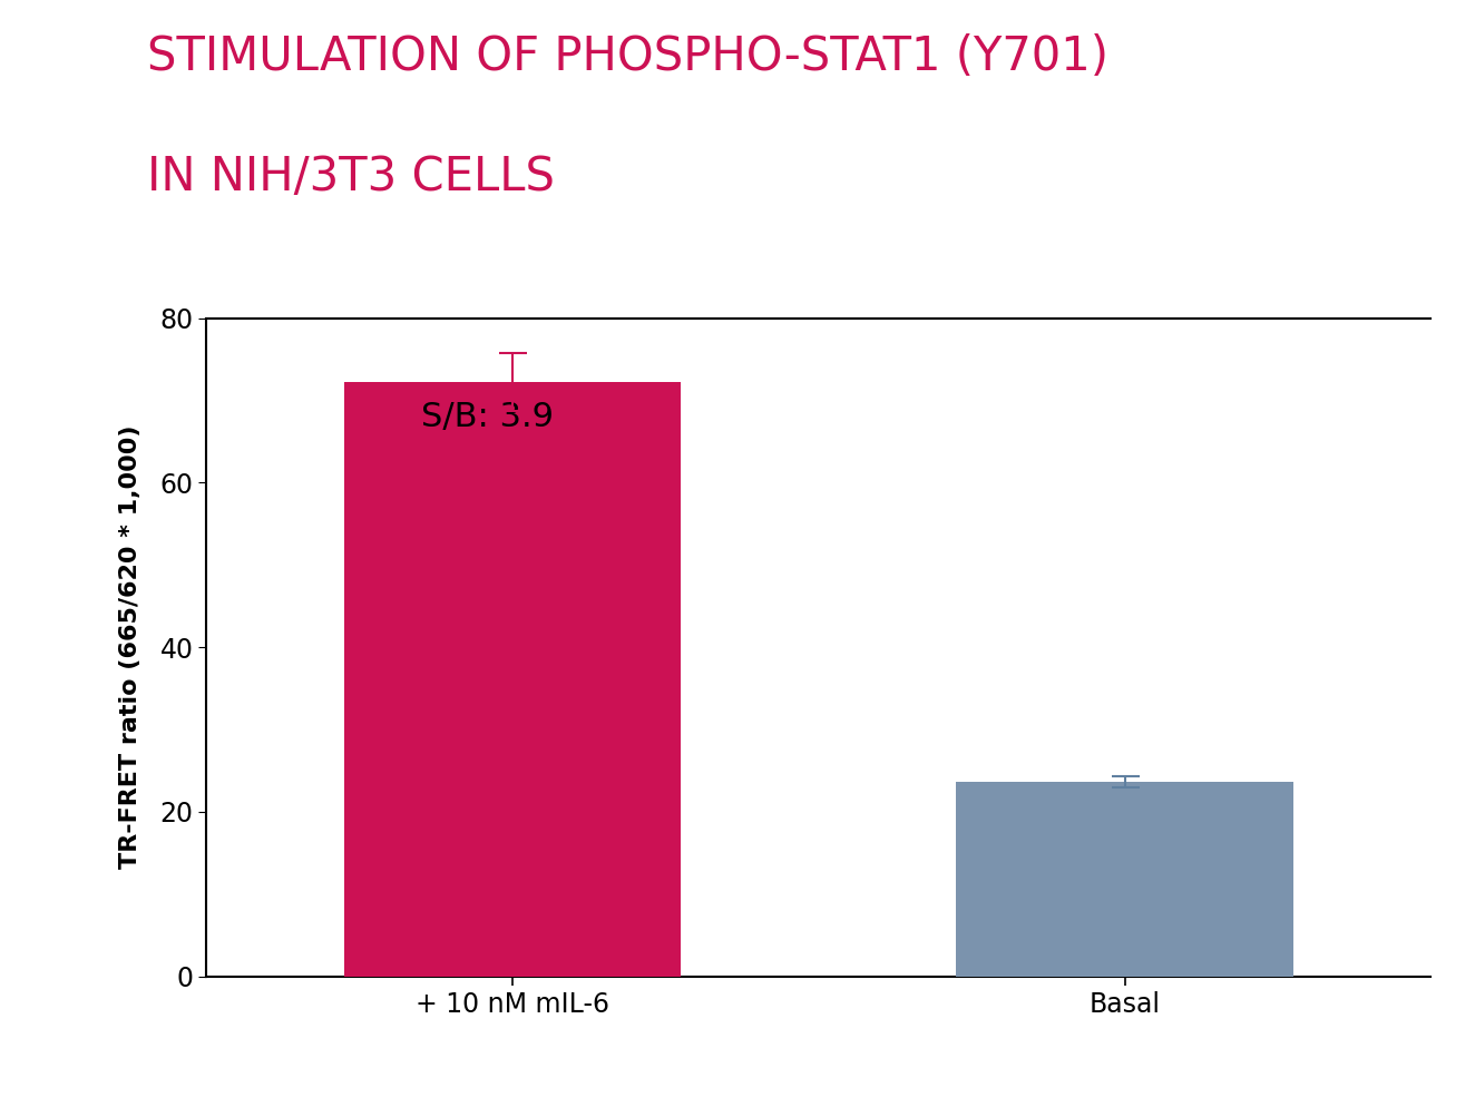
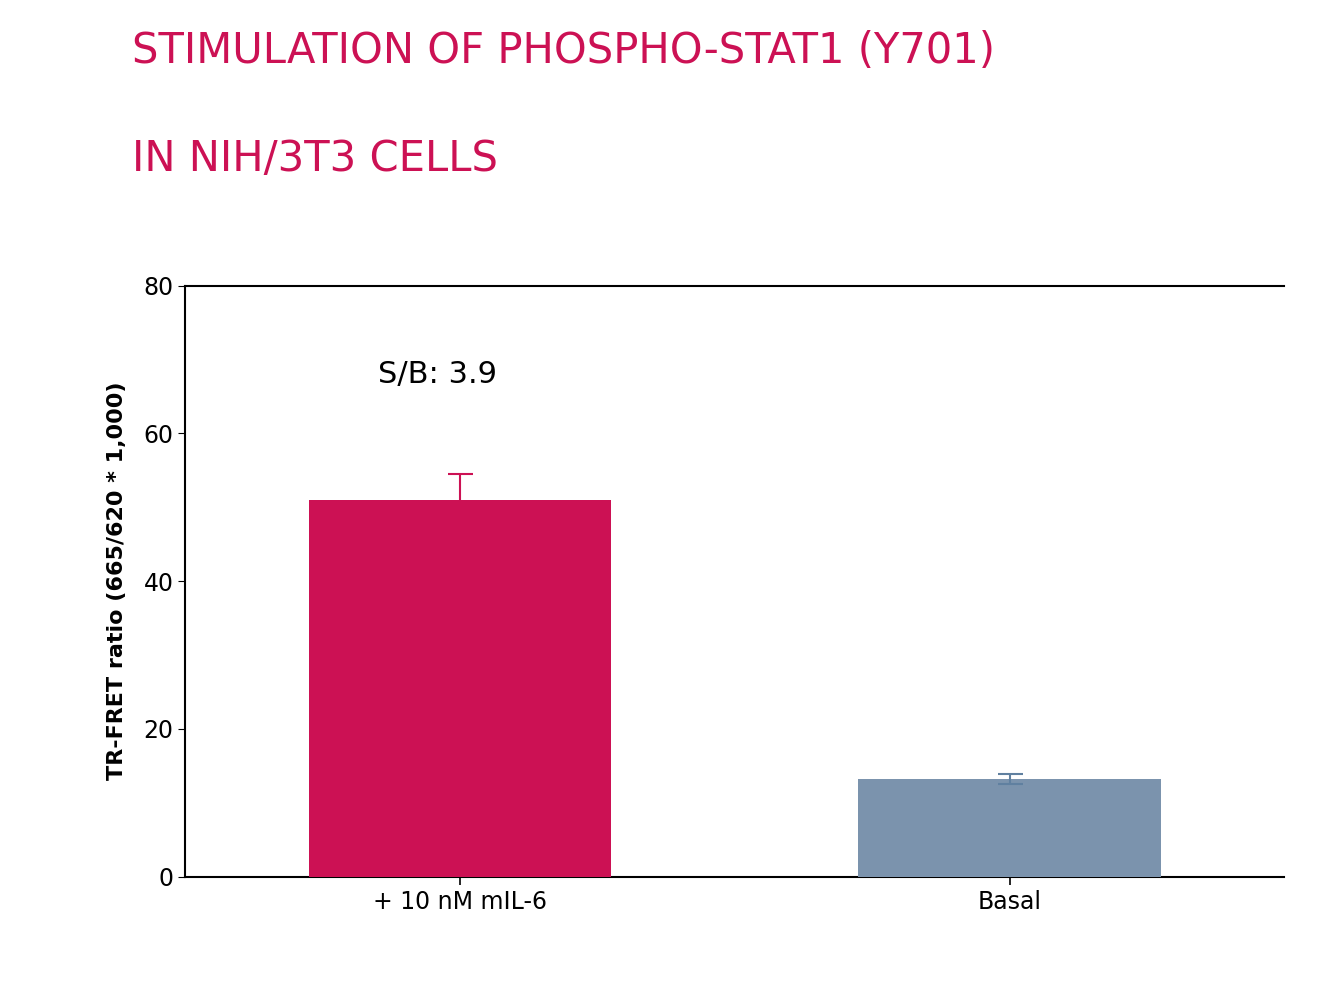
+ 10 nM mIL-6: 72.2 -> 51.0
Basal: 23.6 -> 13.2
